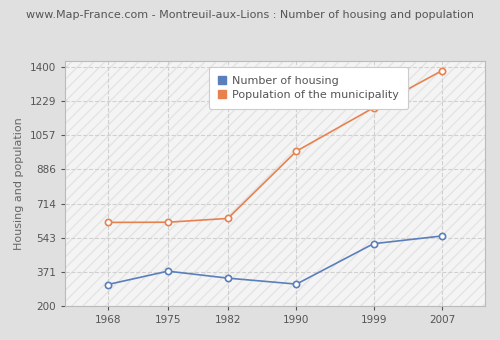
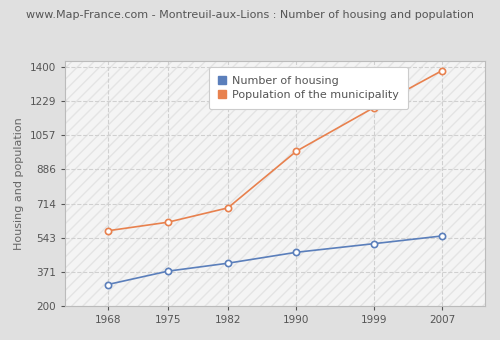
Population of the municipality/1968: 620 -> 580
Number of housing/1982: 340 -> 420
Population of the municipality/1982: 640 -> 690
Number of housing/1990: 310 -> 470
